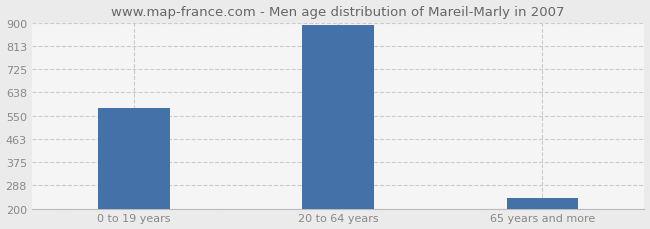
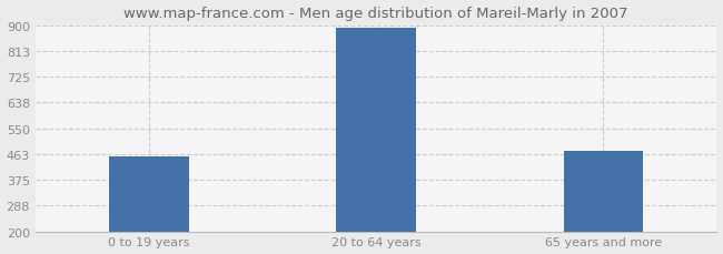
0 to 19 years: 578 -> 455
65 years and more: 241 -> 475
